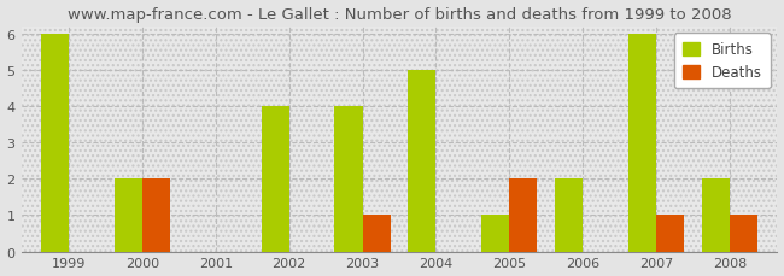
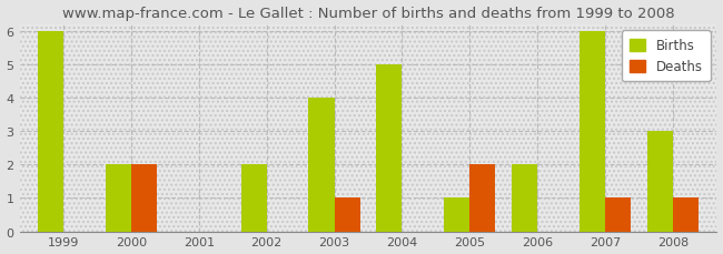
Births/2002: 4 -> 2
Births/2008: 2 -> 3
